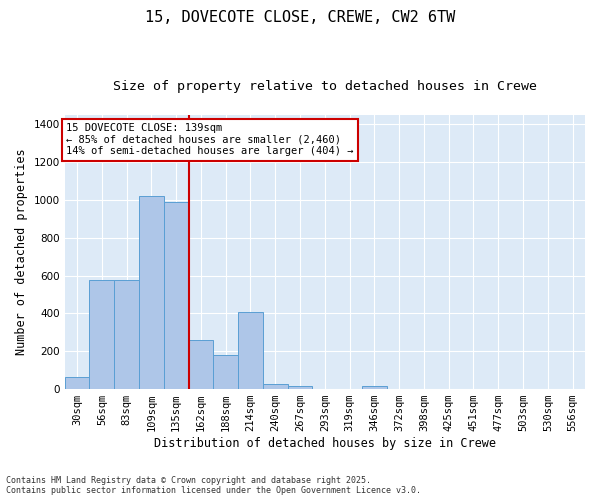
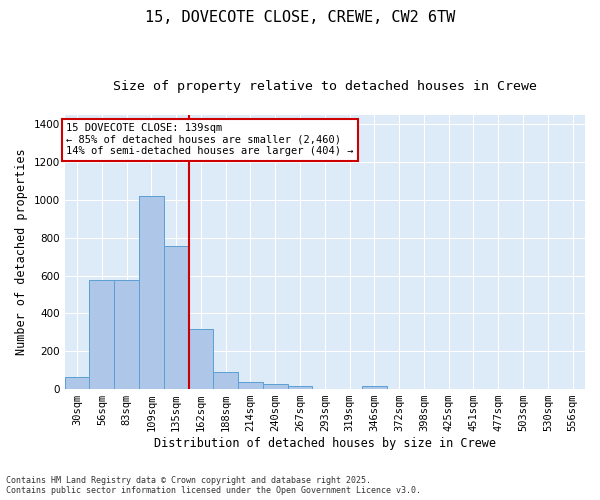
135sqm: 990 -> 760
162sqm: 260 -> 320
188sqm: 180 -> 90
214sqm: 410 -> 40
